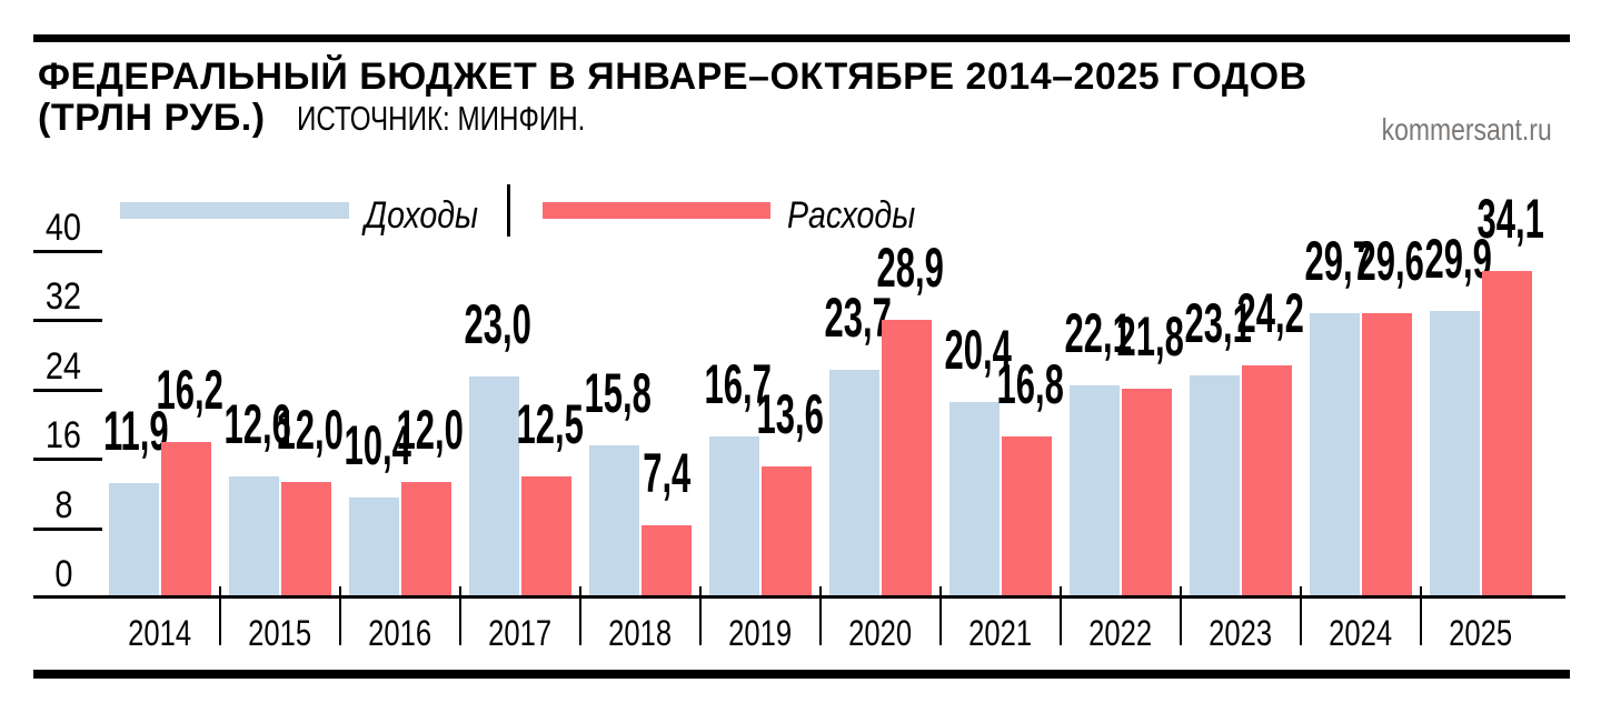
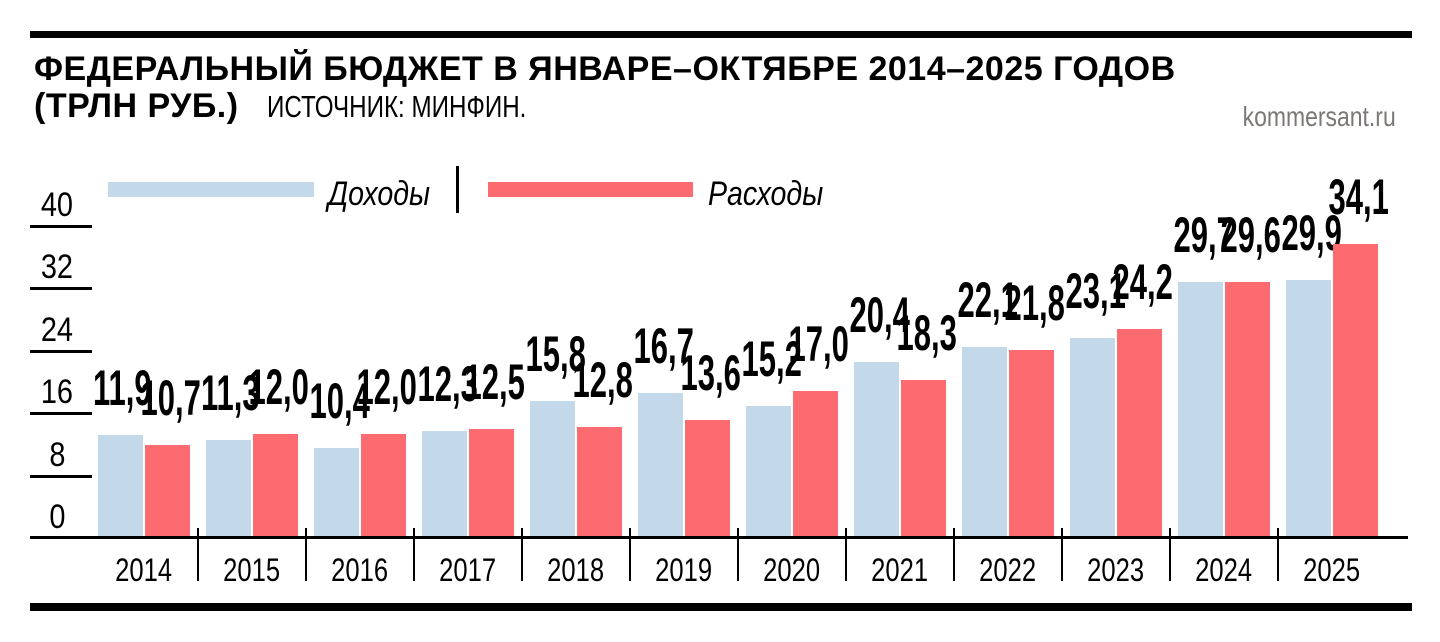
Расходы/2014: 16,2 -> 10,7
Доходы/2015: 12,6 -> 11,3
Доходы/2017: 23,0 -> 12,3
Расходы/2018: 7,4 -> 12,8
Доходы/2020: 23,7 -> 15,2
Расходы/2020: 28,9 -> 17,0
Расходы/2021: 16,8 -> 18,3
